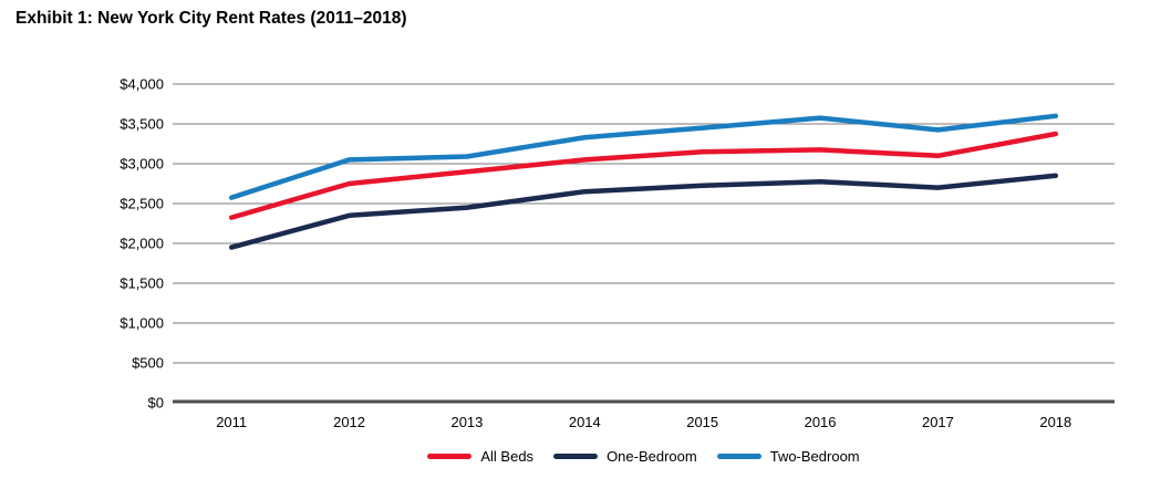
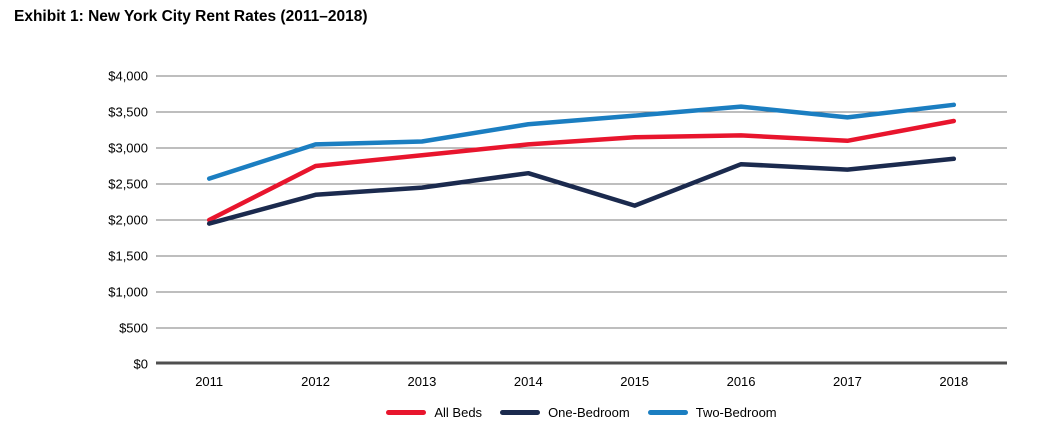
All Beds/2011: $2300 -> $2000
One-Bedroom/2015: $2700 -> $2200
